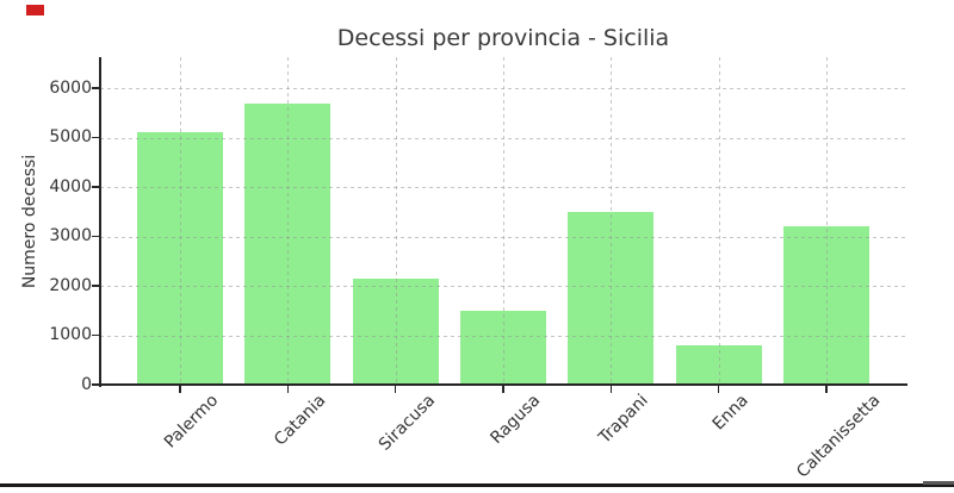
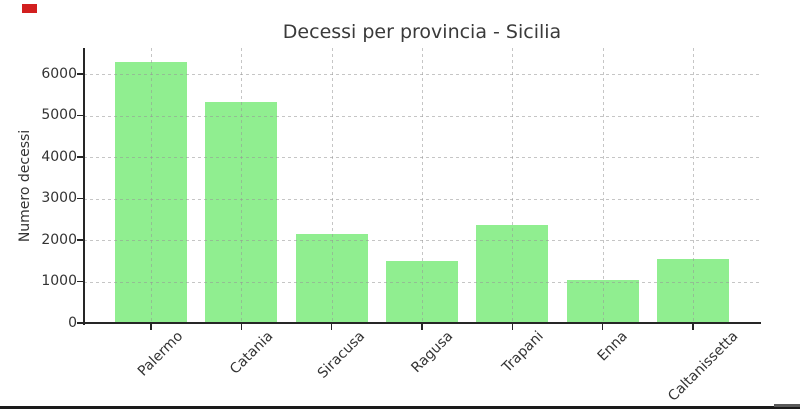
Palermo: 5100 -> 6300
Catania: 5700 -> 5300
Trapani: 3500 -> 2400
Enna: 800 -> 1000
Caltanissetta: 3200 -> 1600
